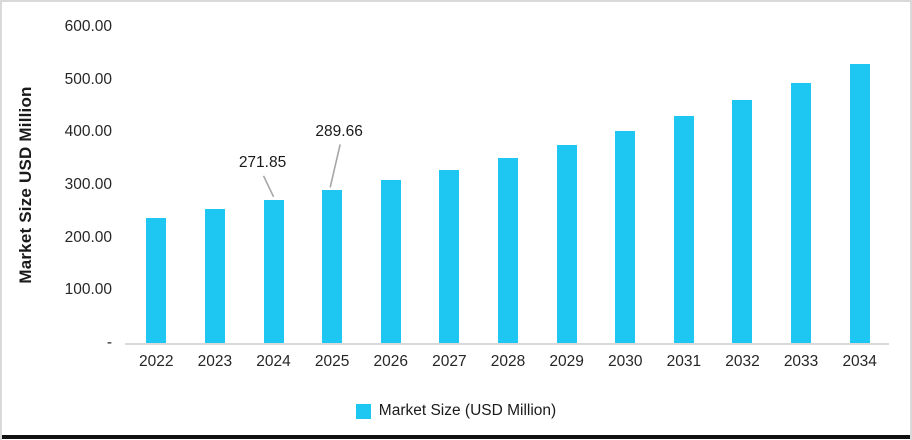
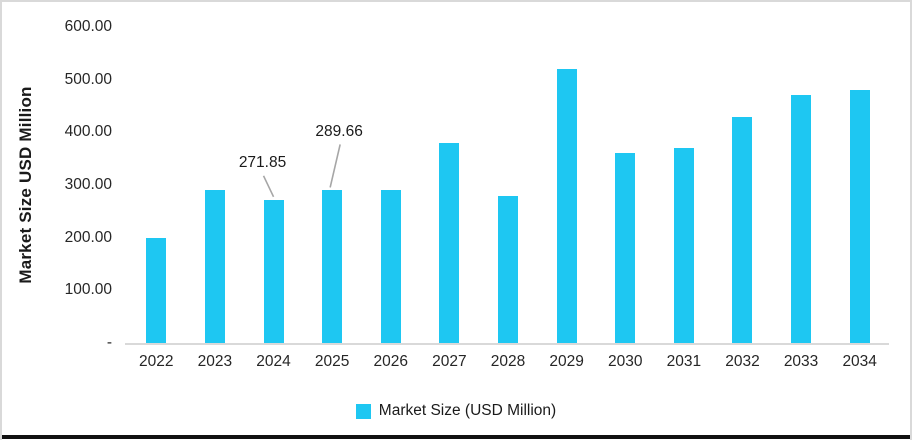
2022: 240 -> 200
2023: 260 -> 290
2026: 310 -> 290
2027: 330 -> 380
2028: 350 -> 280
2029: 380 -> 520
2030: 400 -> 360
2031: 430 -> 370
2032: 460 -> 430
2033: 490 -> 470
2034: 530 -> 480
